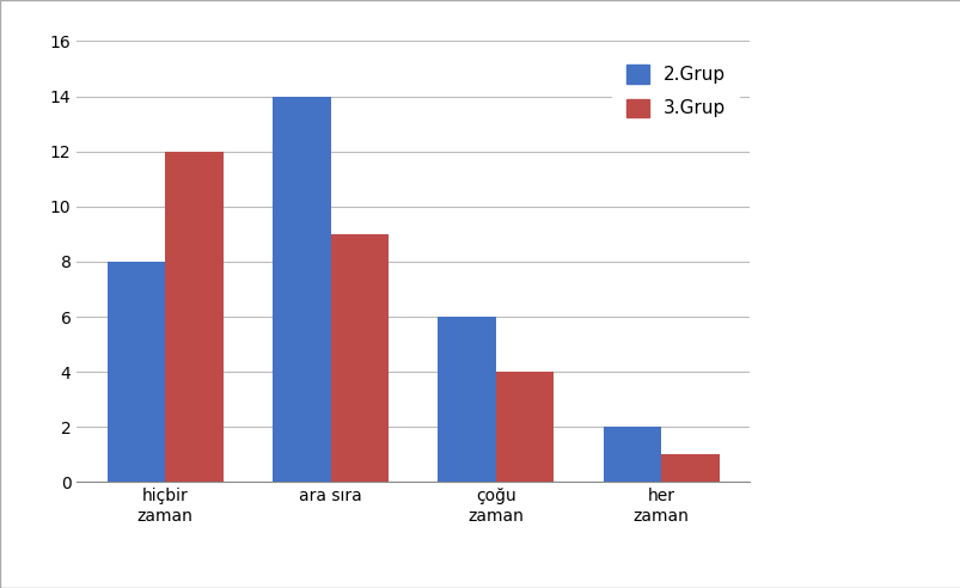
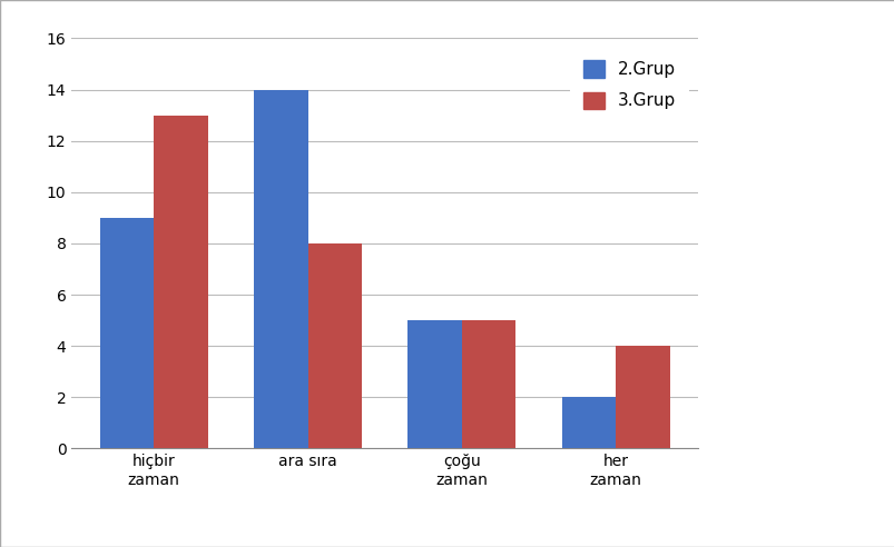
2.Grup/hiçbir zaman: 8 -> 9
3.Grup/hiçbir zaman: 12 -> 13
3.Grup/ara sıra: 9 -> 8
2.Grup/çoğu zaman: 6 -> 5
3.Grup/çoğu zaman: 4 -> 5
3.Grup/her zaman: 1 -> 4
